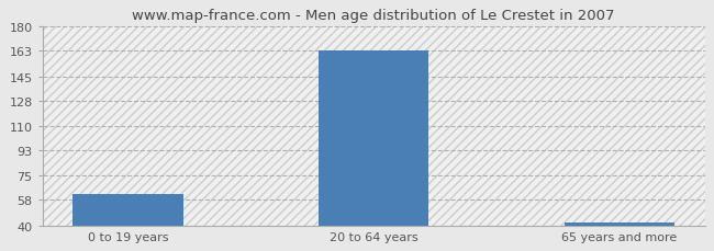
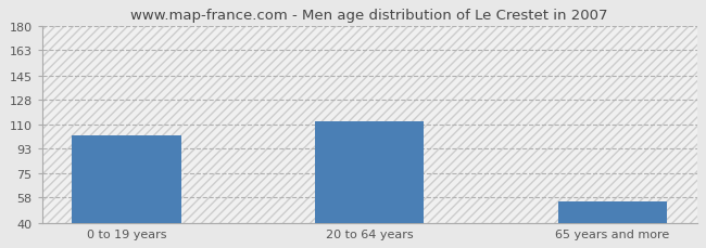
0 to 19 years: 62 -> 102
20 to 64 years: 163 -> 112
65 years and more: 42 -> 55
